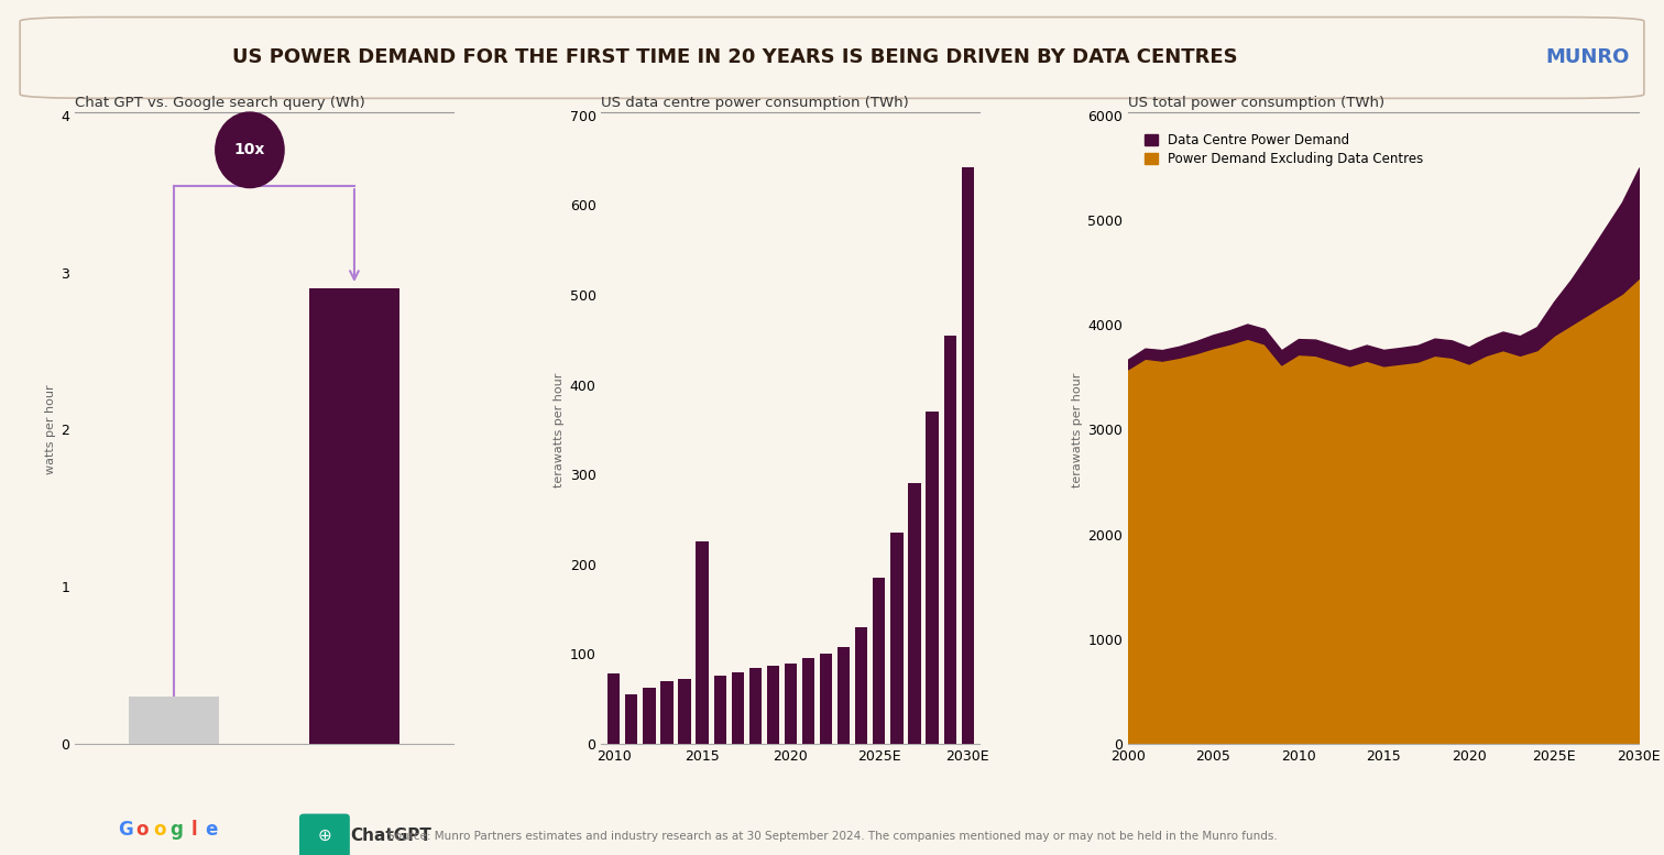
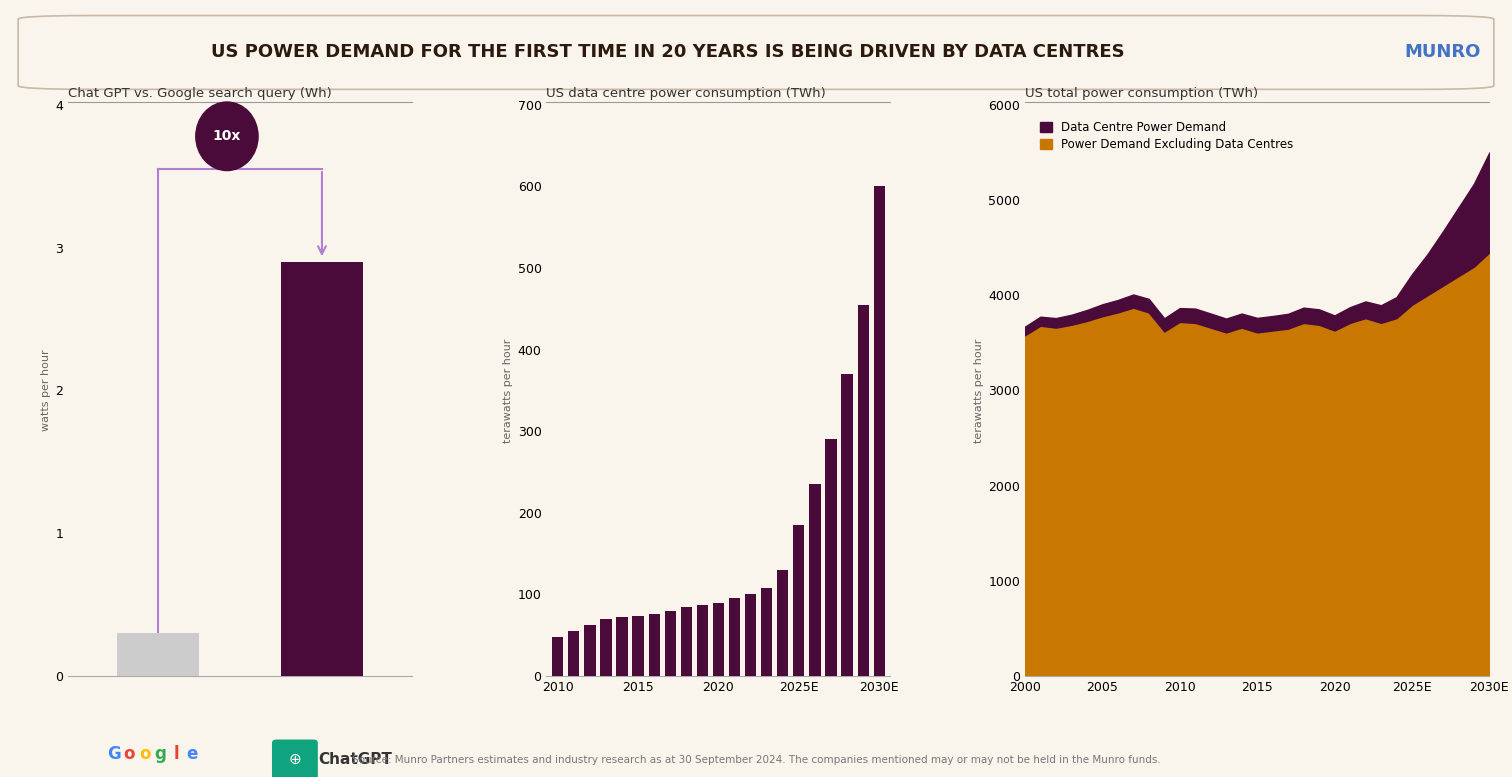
US data centre power consumption (TWh)/2010: 78 -> 48
US data centre power consumption (TWh)/2015: 226 -> 73
US data centre power consumption (TWh)/2030E: 642 -> 600
